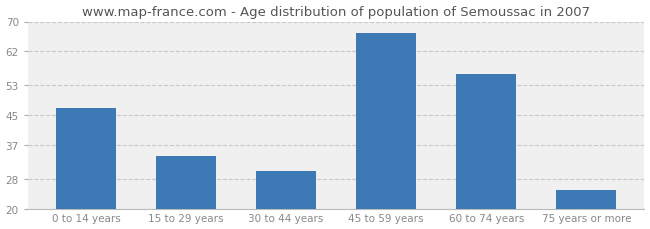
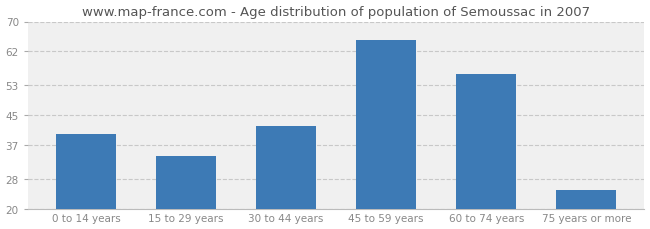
0 to 14 years: 47 -> 40
30 to 44 years: 30 -> 42
45 to 59 years: 67 -> 65
